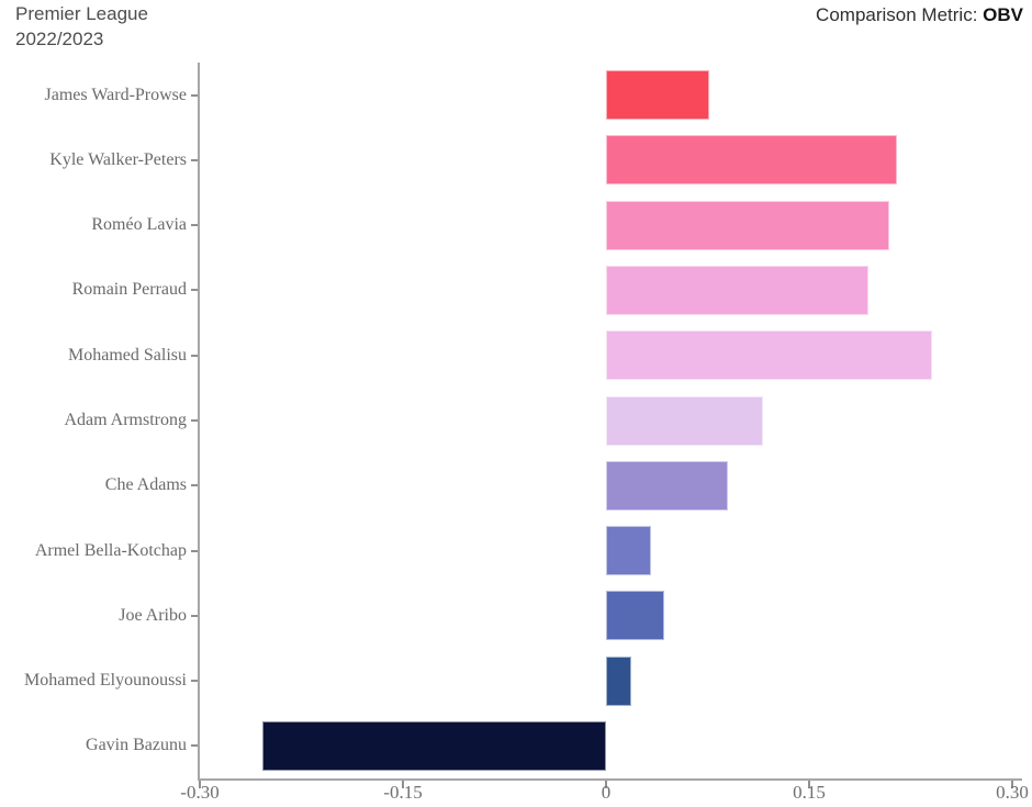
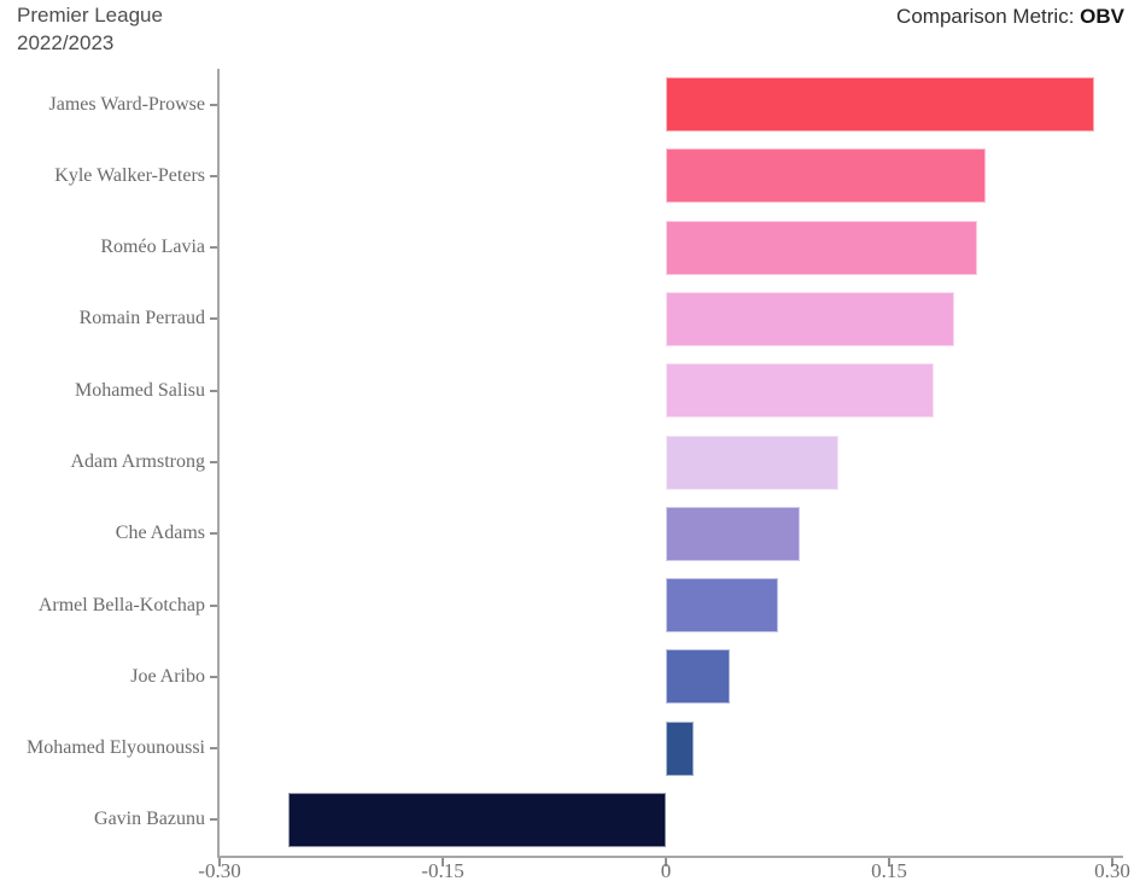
James Ward-Prowse: 0.076 -> 0.288
Mohamed Salisu: 0.241 -> 0.180
Armel Bella-Kotchap: 0.033 -> 0.075
